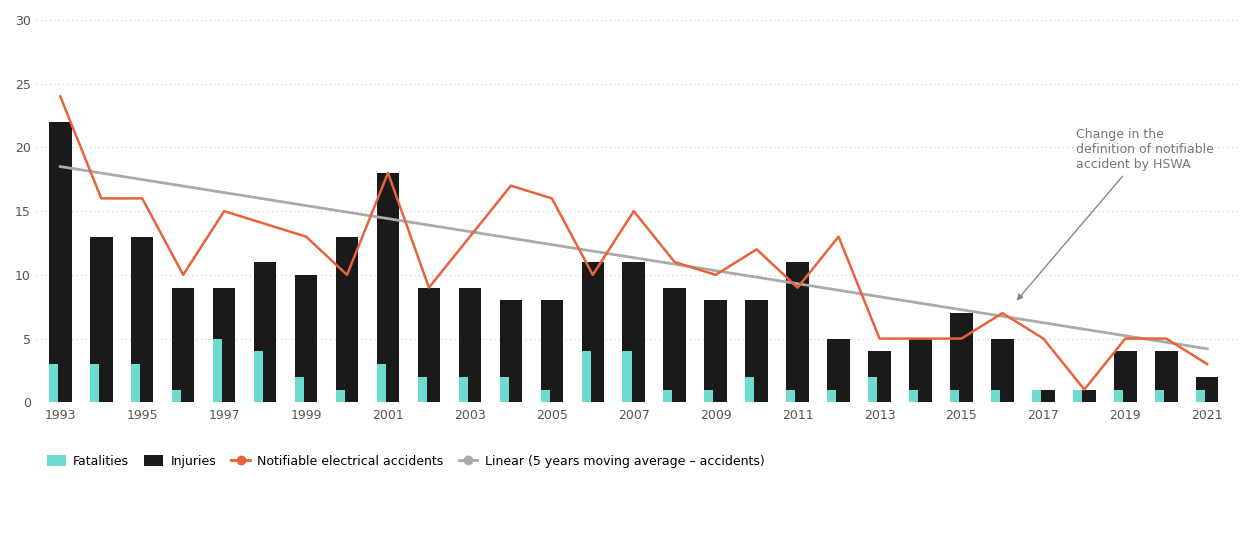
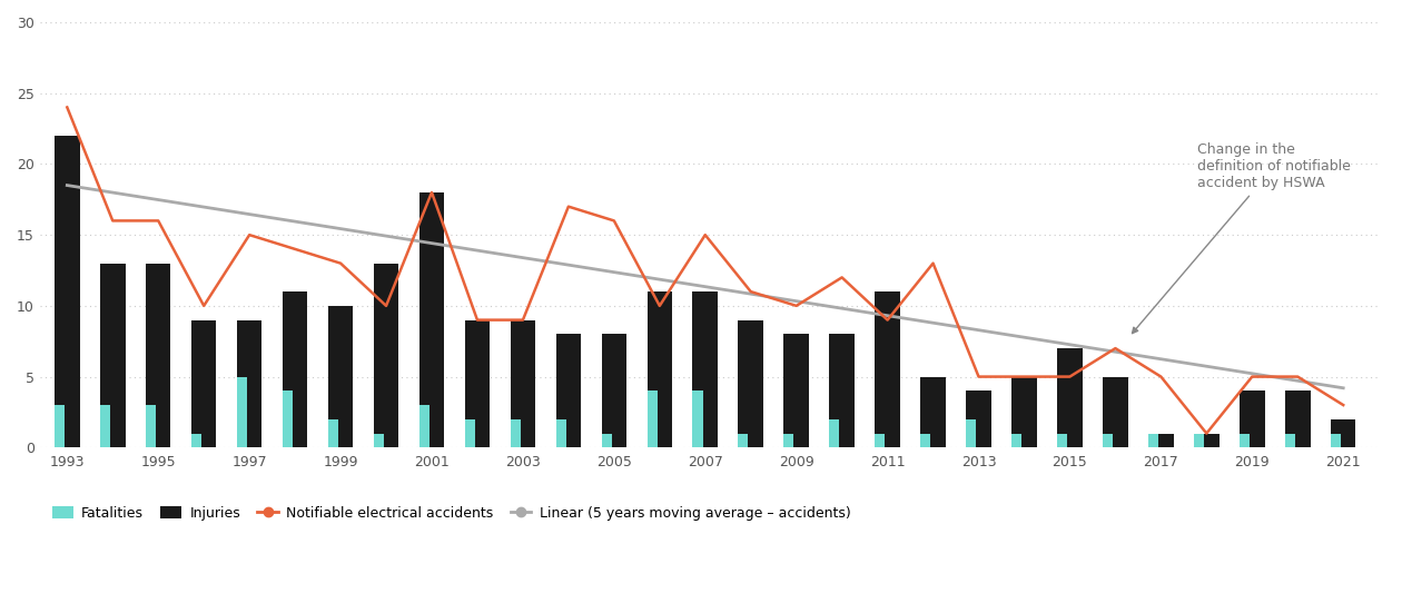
Notifiable electrical accidents/2003: 13 -> 9
